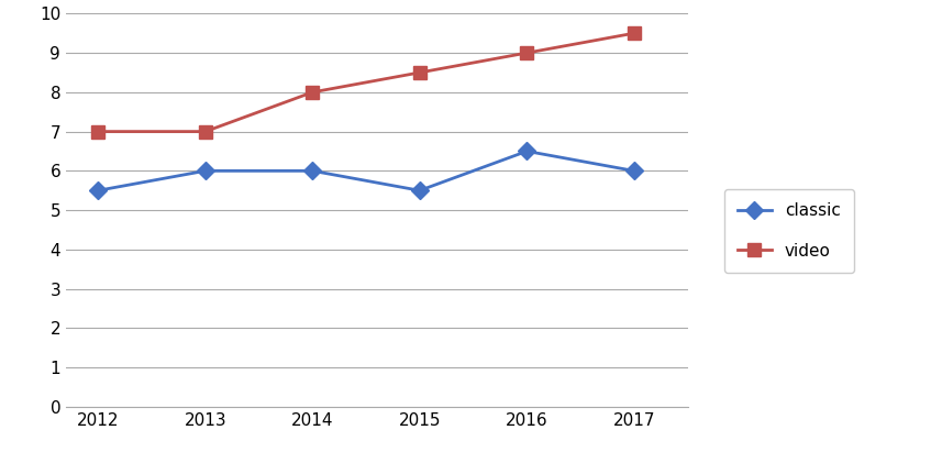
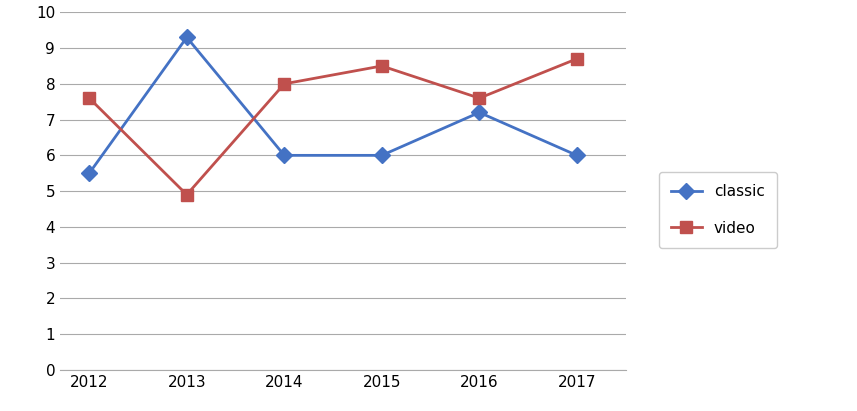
video/2012: 7.0 -> 7.6
classic/2013: 6.0 -> 9.3
video/2013: 7.0 -> 4.9
classic/2015: 5.5 -> 6.0
classic/2016: 6.5 -> 7.2
video/2016: 9.0 -> 7.6
video/2017: 9.5 -> 8.7
